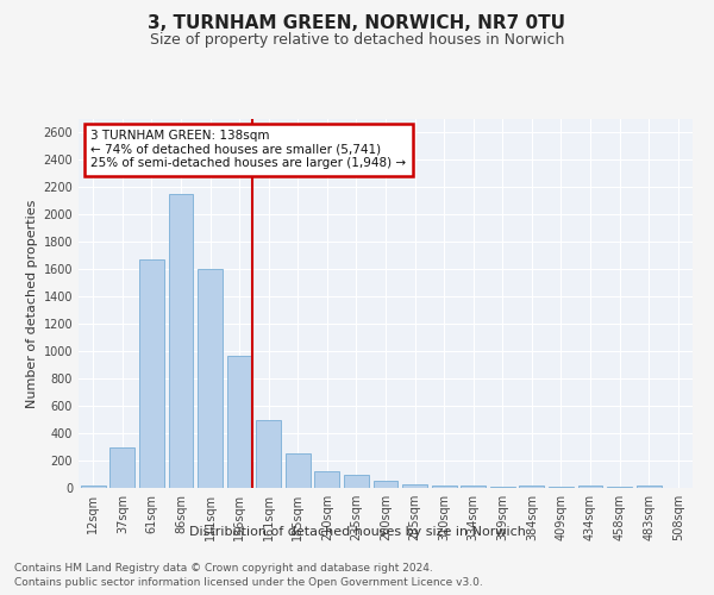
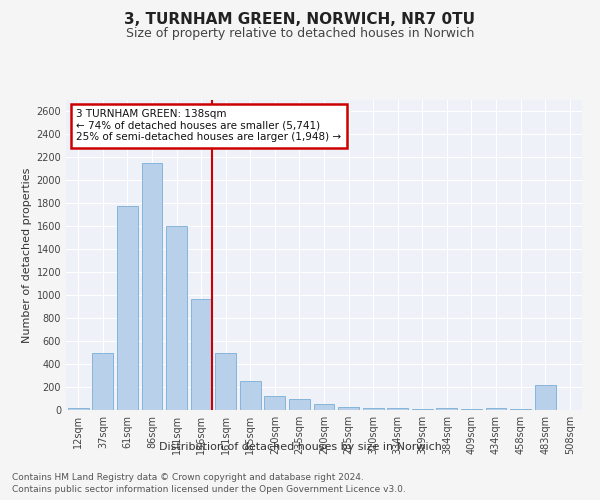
37sqm: 300 -> 500
61sqm: 1670 -> 1780
483sqm: 20 -> 220
